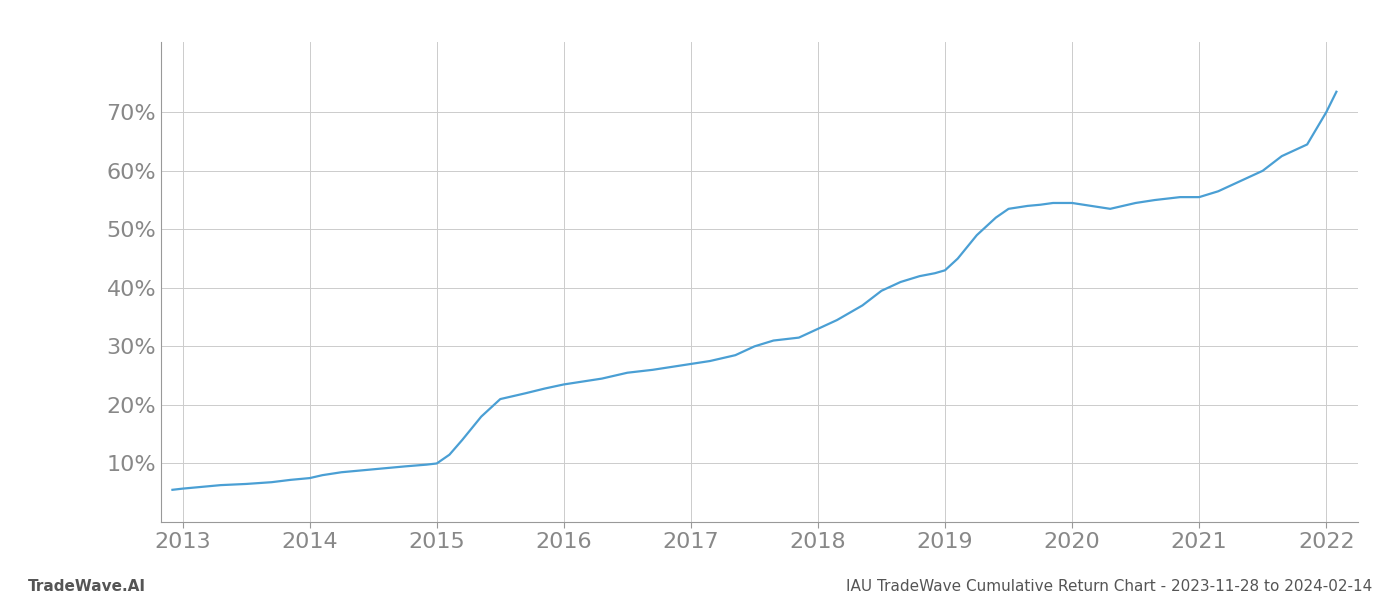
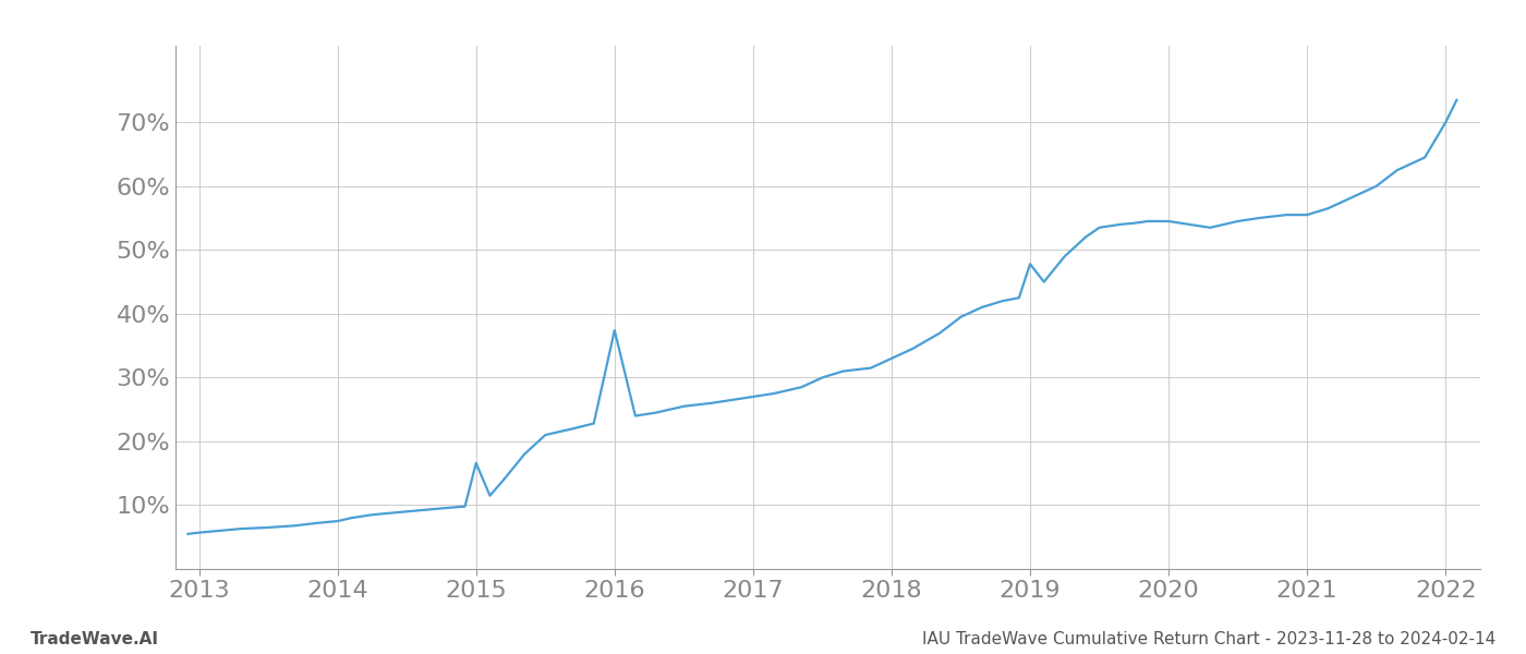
2015: 10.0% -> 16.6%
2016: 23.5% -> 37.4%
2019: 43.0% -> 47.8%
